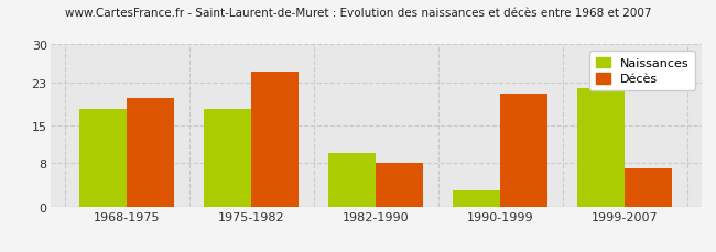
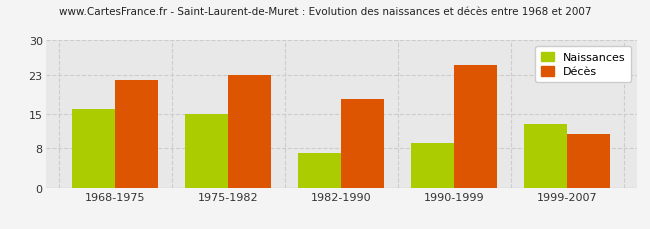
Naissances/1968-1975: 18 -> 16
Décès/1968-1975: 20 -> 22
Naissances/1975-1982: 18 -> 15
Décès/1975-1982: 25 -> 23
Naissances/1982-1990: 10 -> 7
Décès/1982-1990: 8 -> 18
Naissances/1990-1999: 3 -> 9
Décès/1990-1999: 21 -> 25
Naissances/1999-2007: 22 -> 13
Décès/1999-2007: 7 -> 11
